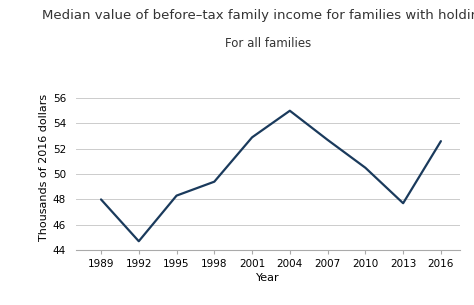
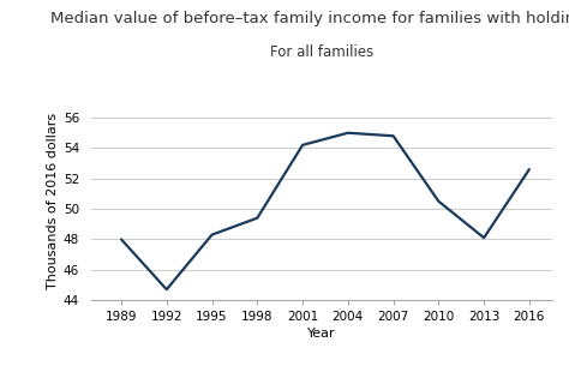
2001: 52.9 -> 54.2
2007: 52.7 -> 54.8
2013: 47.7 -> 48.1
